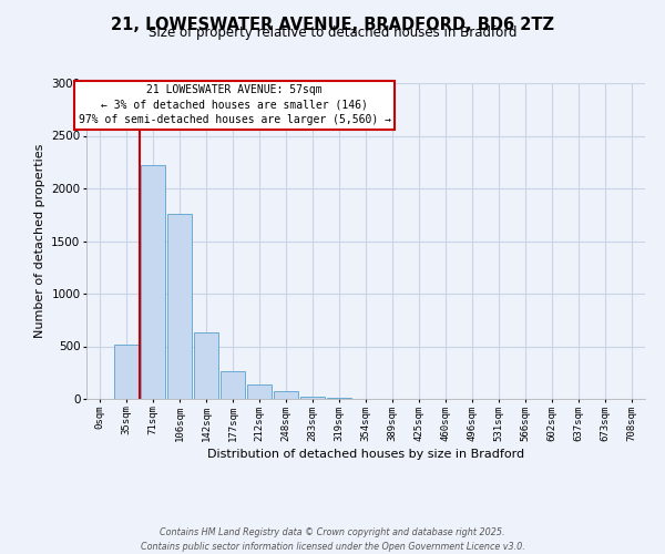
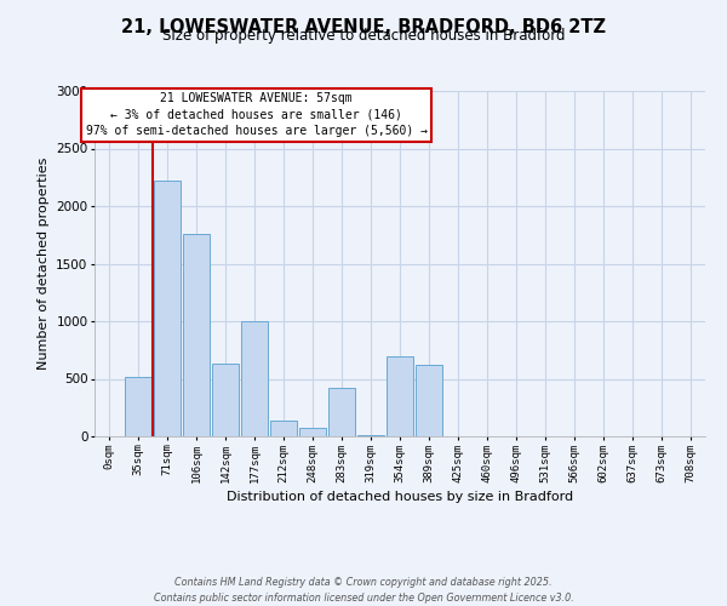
177sqm: 260 -> 1000
283sqm: 20 -> 420
354sqm: 0 -> 700
389sqm: 0 -> 620
